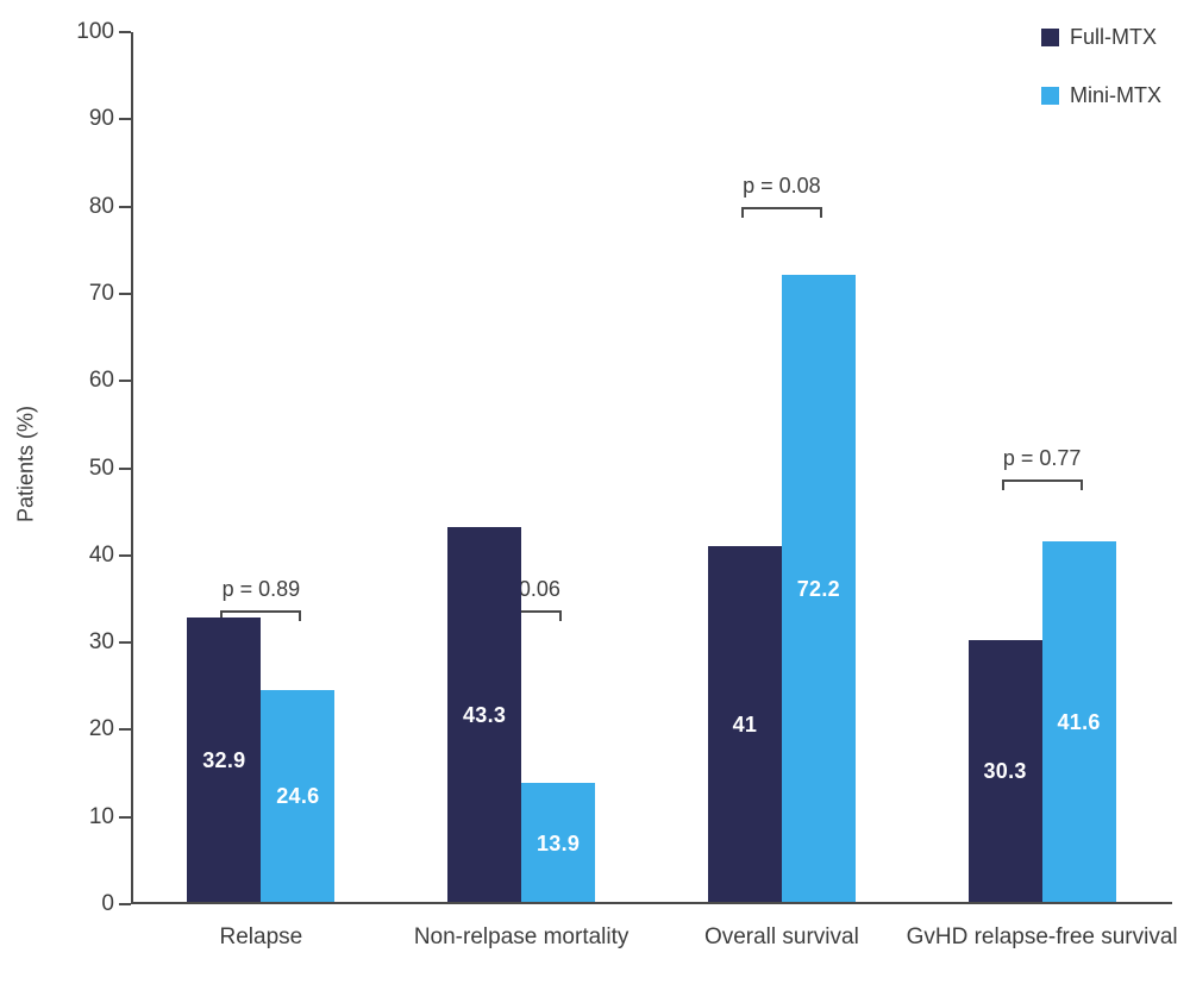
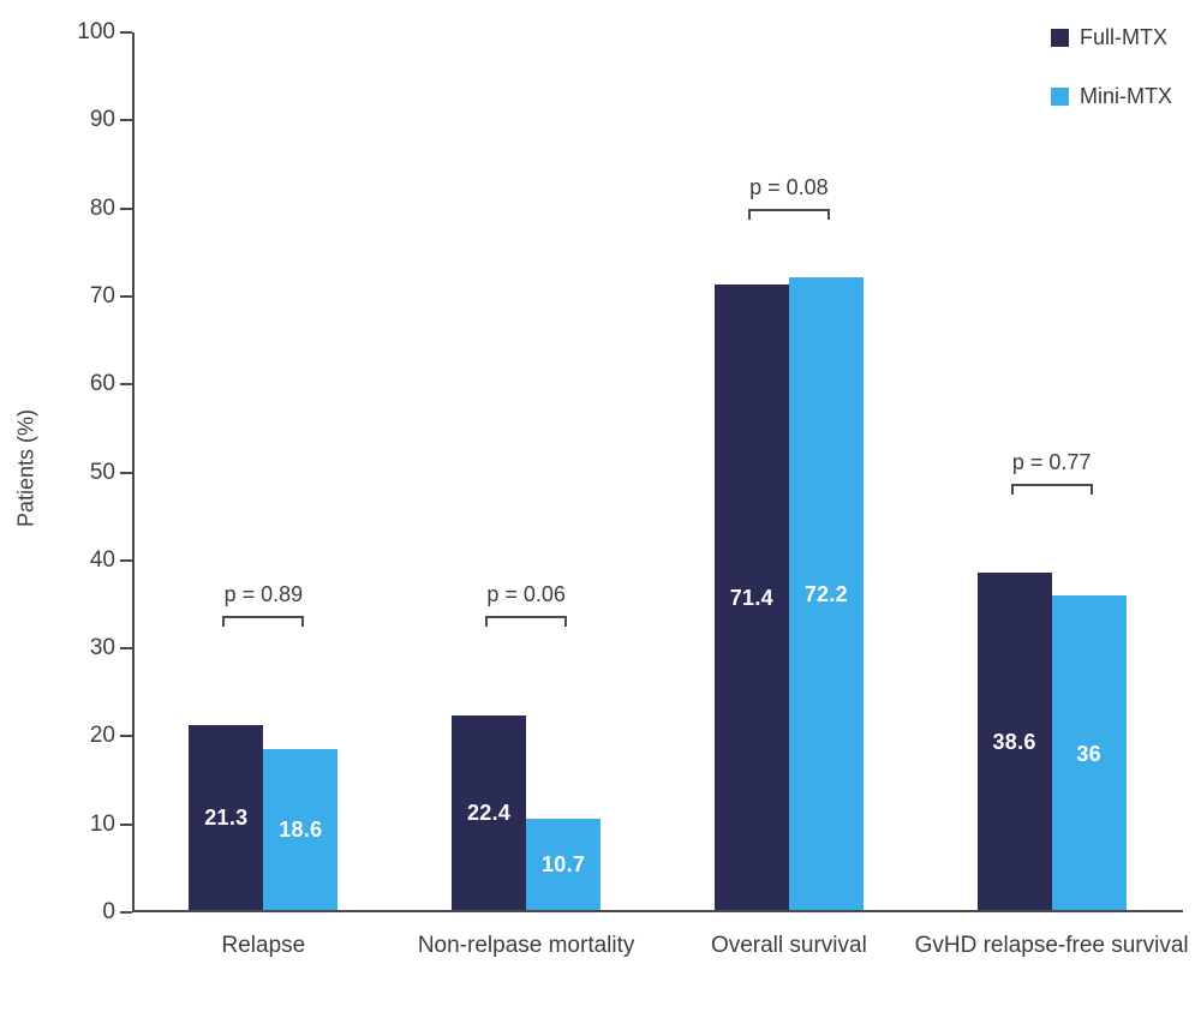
Full-MTX/Relapse: 32.9 -> 21.3
Mini-MTX/Relapse: 24.6 -> 18.6
Full-MTX/Non-relpase mortality: 43.3 -> 22.4
Mini-MTX/Non-relpase mortality: 13.9 -> 10.7
Full-MTX/Overall survival: 41 -> 71.4
Full-MTX/GvHD relapse-free survival: 30.3 -> 38.6
Mini-MTX/GvHD relapse-free survival: 41.6 -> 36
